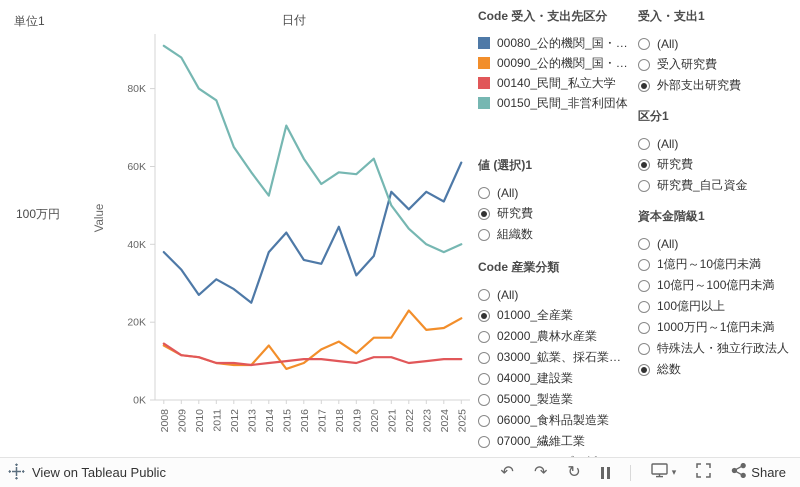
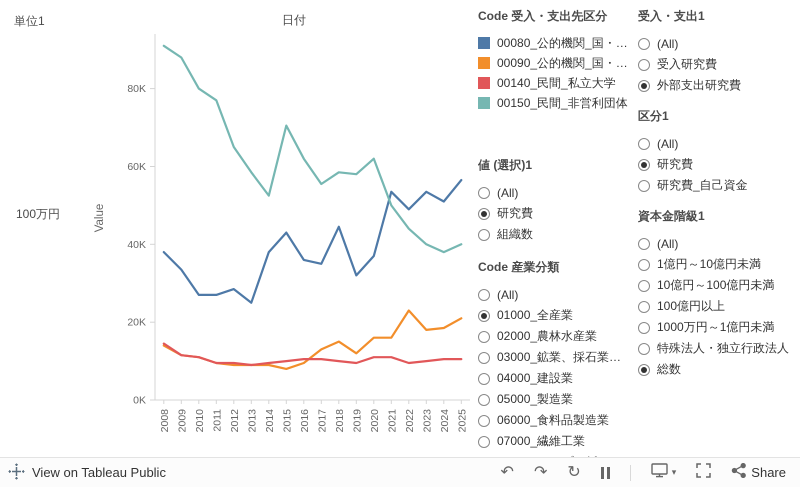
00080_公的機関_国・…/2011: 31K -> 27K
00090_公的機関_国・公…/2014: 14K -> 9K
00080_公的機関_国・…/2025: 61K -> 56K
